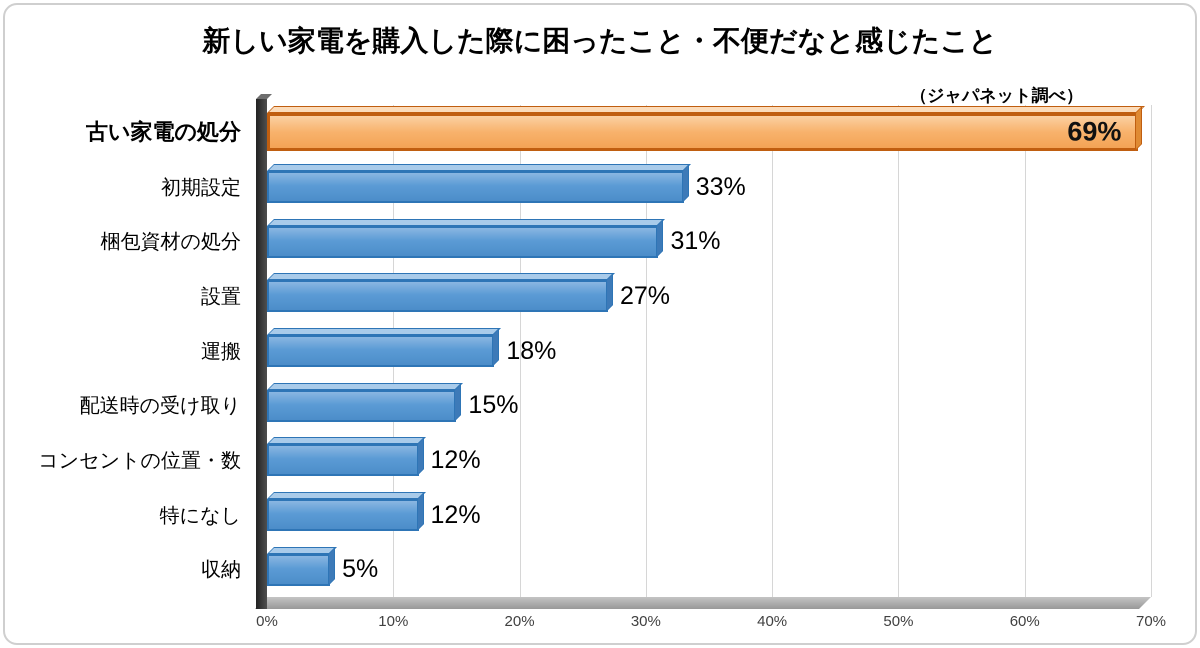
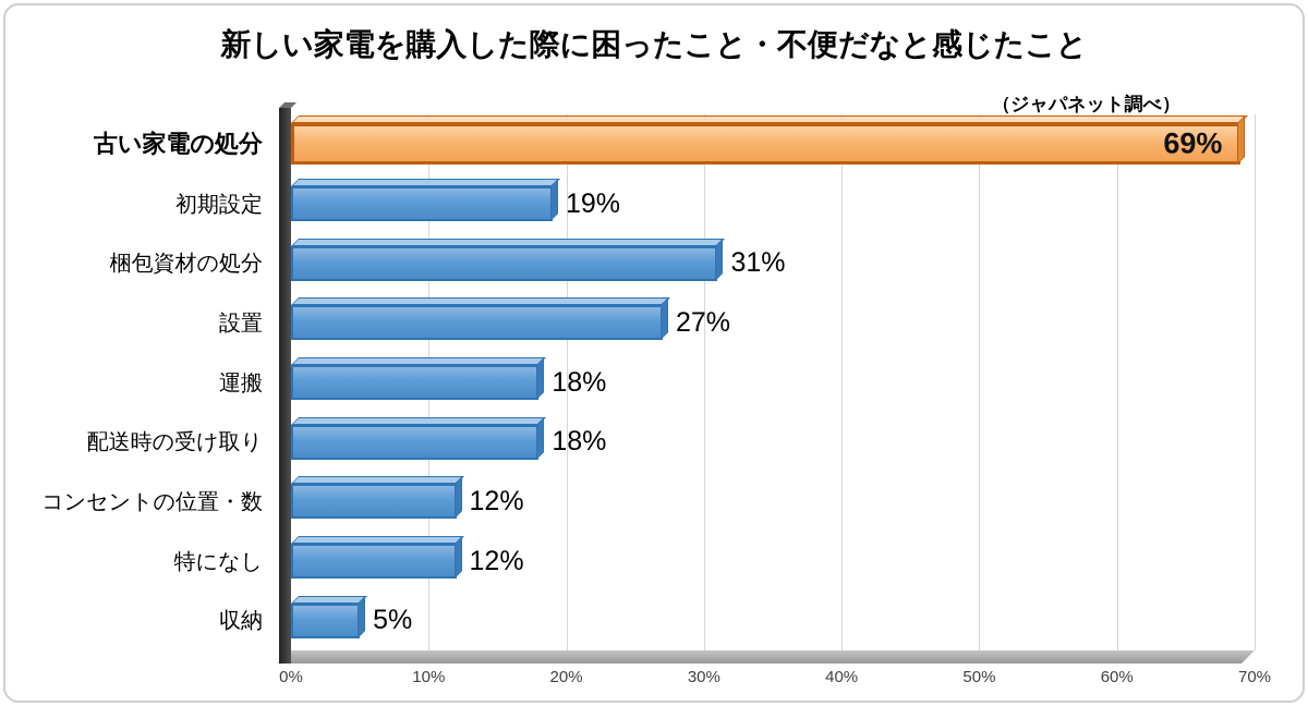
初期設定: 33% -> 19%
配送時の受け取り: 15% -> 18%
